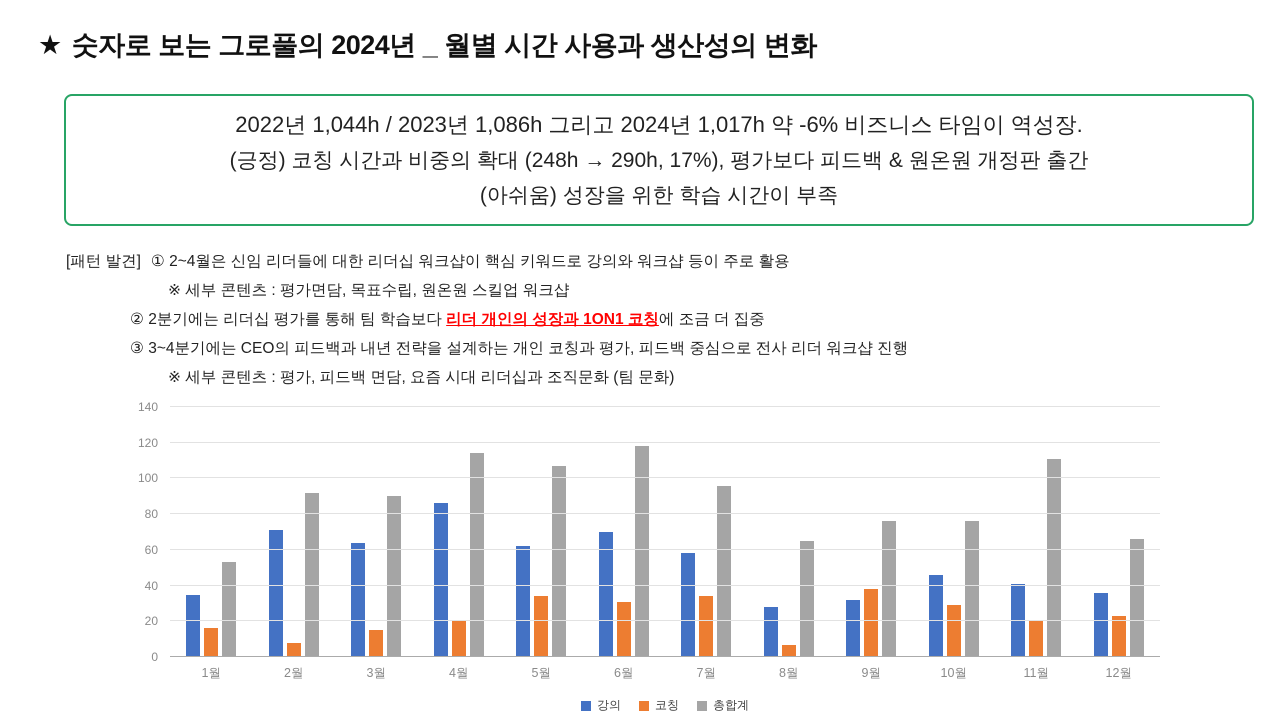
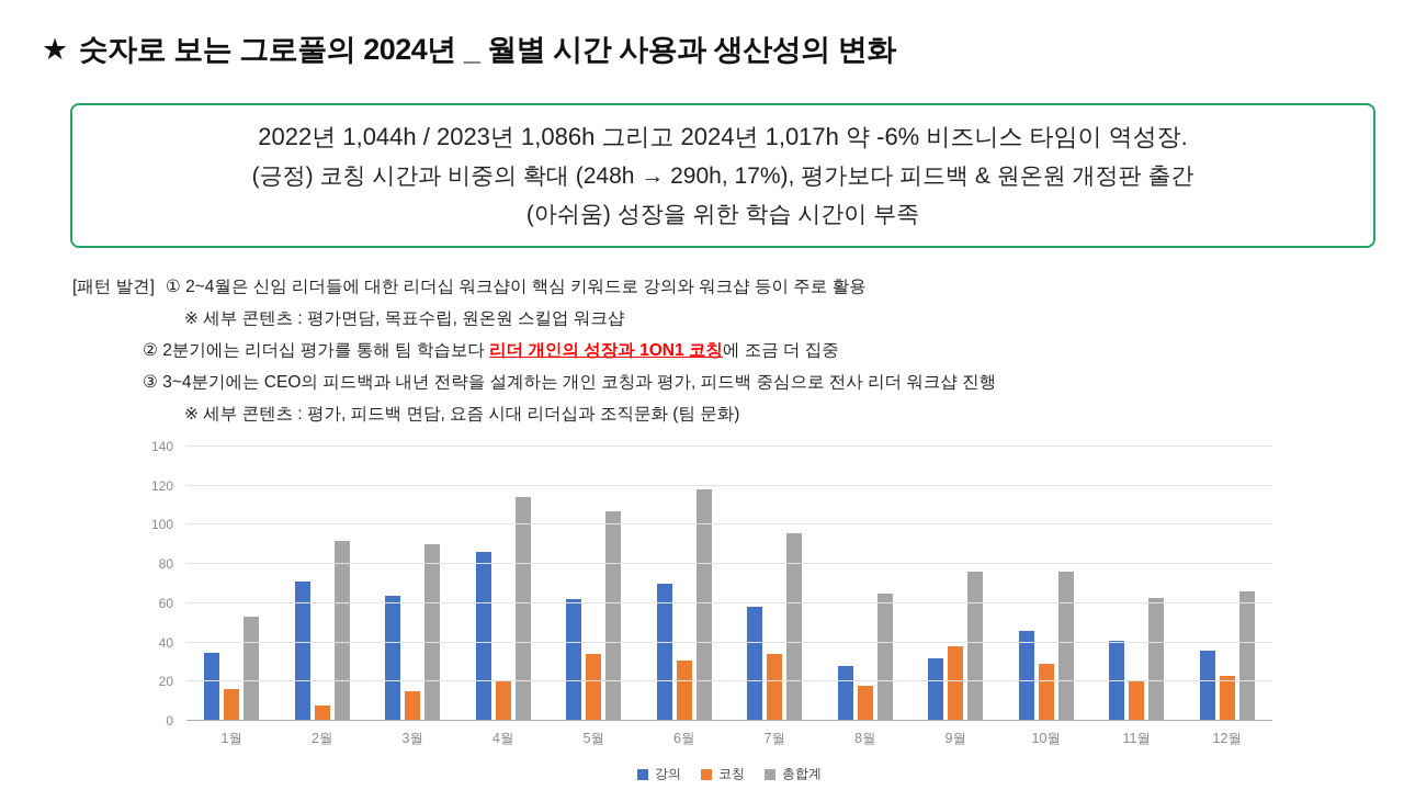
코칭/8월: 7 -> 18
총합계/11월: 111 -> 63
